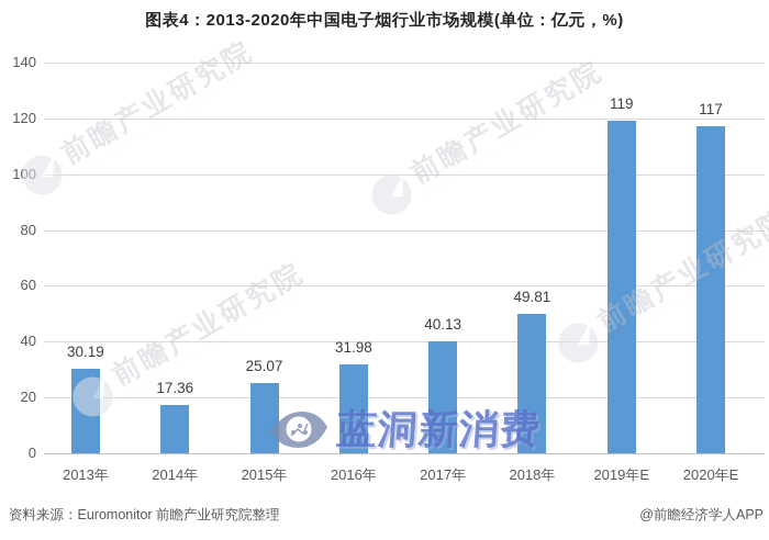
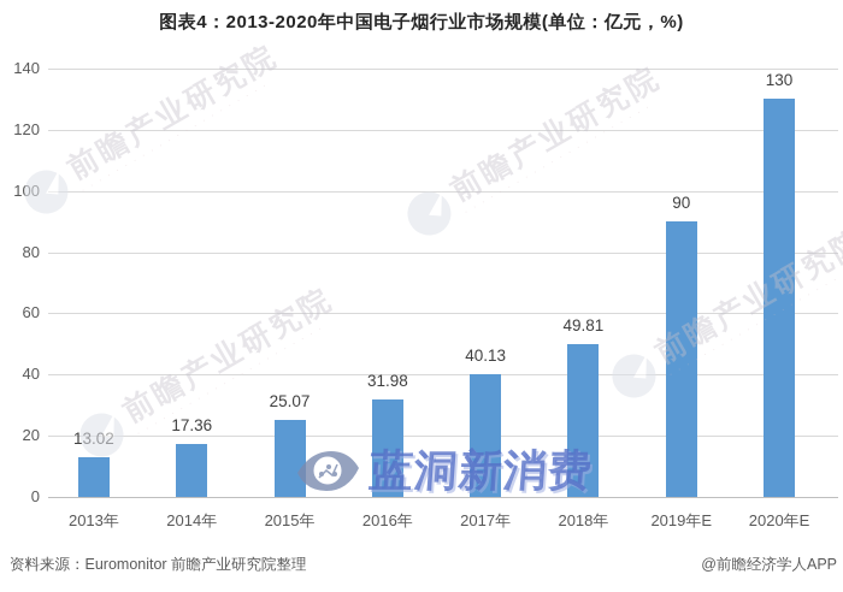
2013年: 30.19 -> 13.02
2019年E: 119 -> 90
2020年E: 117 -> 130
